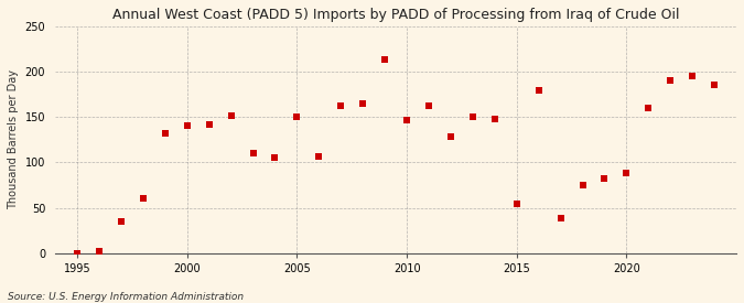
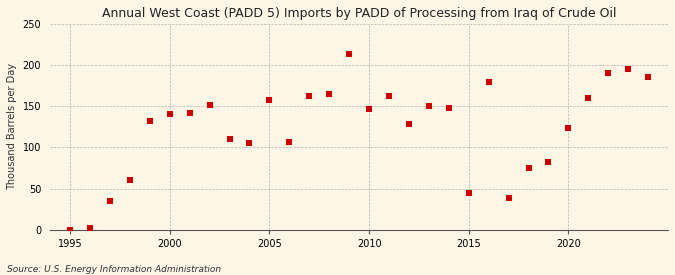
2005: 150 -> 158
2015: 54 -> 45
2020: 88 -> 124
